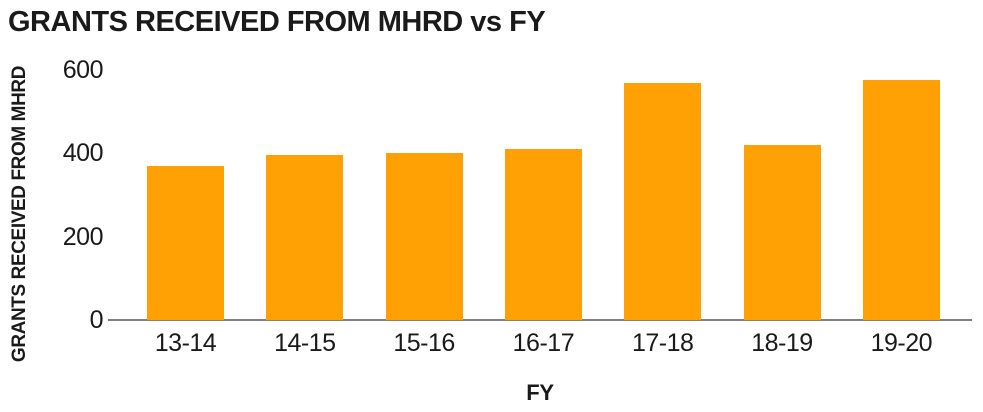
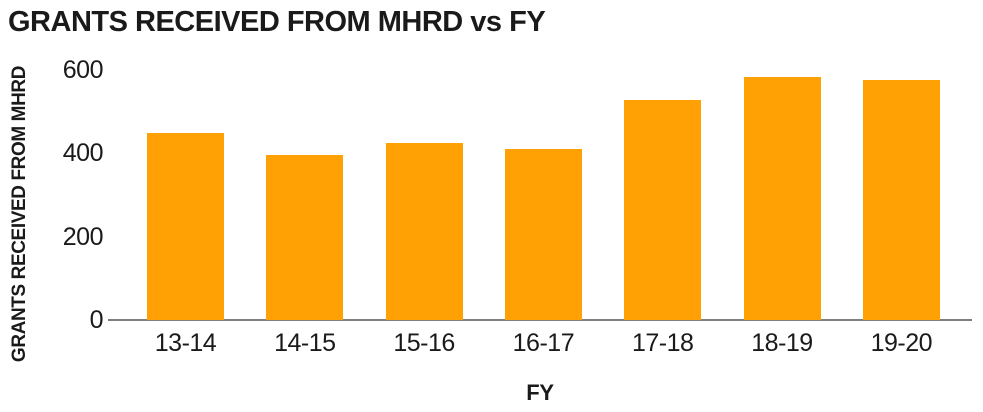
13-14: 370 -> 450
15-16: 400 -> 420
17-18: 570 -> 530
18-19: 420 -> 580
